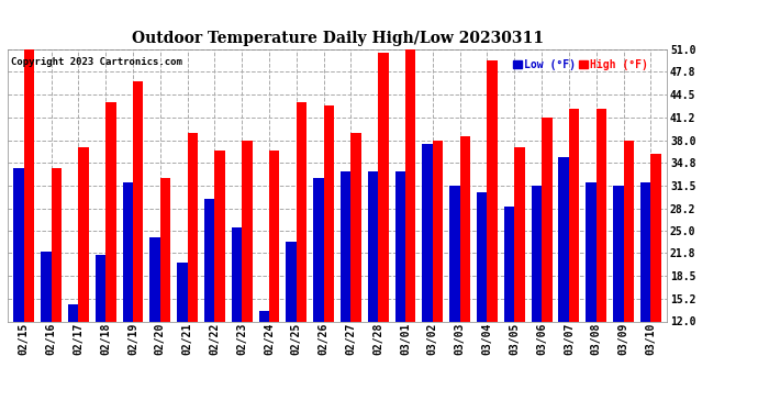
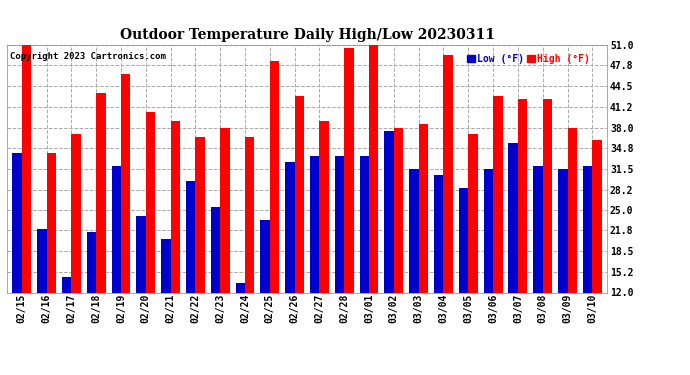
High (°F)/02/20: 32.6 -> 40.5
High (°F)/02/25: 43.4 -> 48.5
High (°F)/03/06: 41.2 -> 43.0
